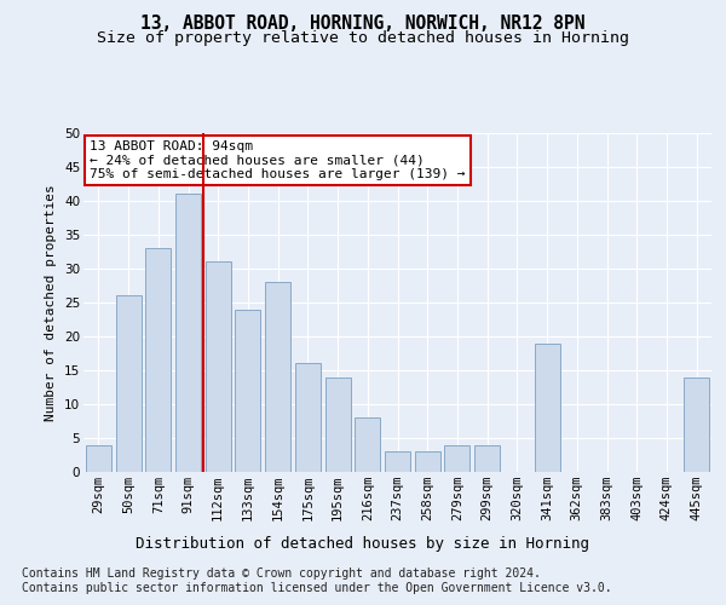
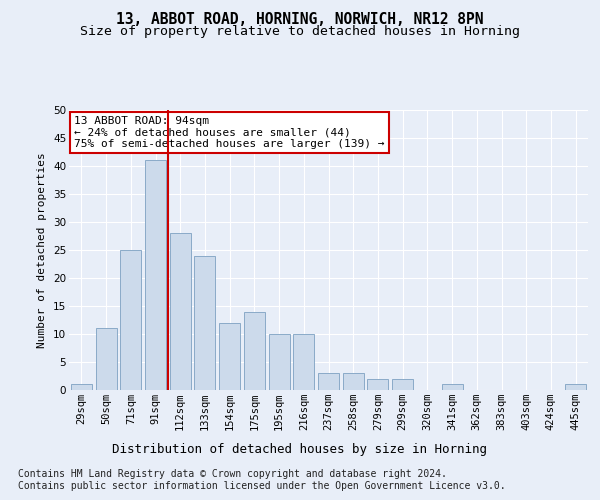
29sqm: 4 -> 1
50sqm: 26 -> 11
71sqm: 33 -> 25
112sqm: 31 -> 28
154sqm: 28 -> 12
175sqm: 16 -> 14
195sqm: 14 -> 10
216sqm: 8 -> 10
279sqm: 4 -> 2
299sqm: 4 -> 2
341sqm: 19 -> 1
445sqm: 14 -> 1
